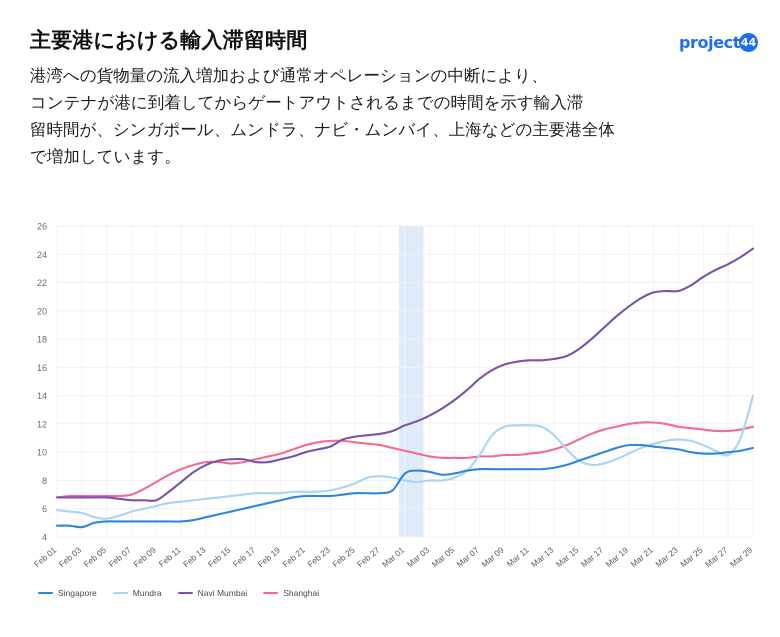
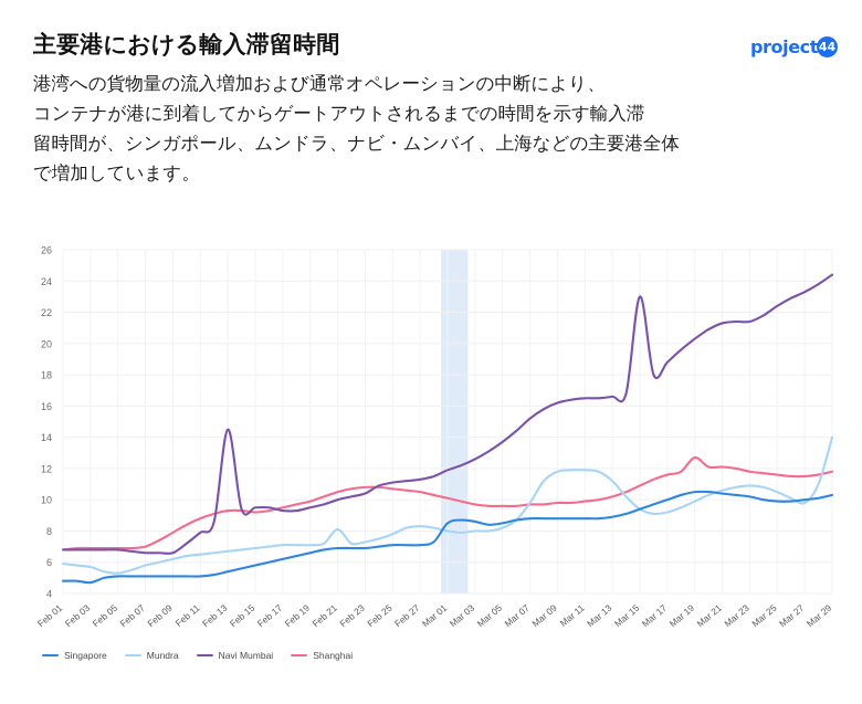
Navi Mumbai/Feb 13: 9.1 -> 14.5
Mundra/Feb 21: 7.2 -> 8.1
Navi Mumbai/Mar 15: 17.3 -> 23.0
Shanghai/Mar 19: 12.0 -> 12.7
